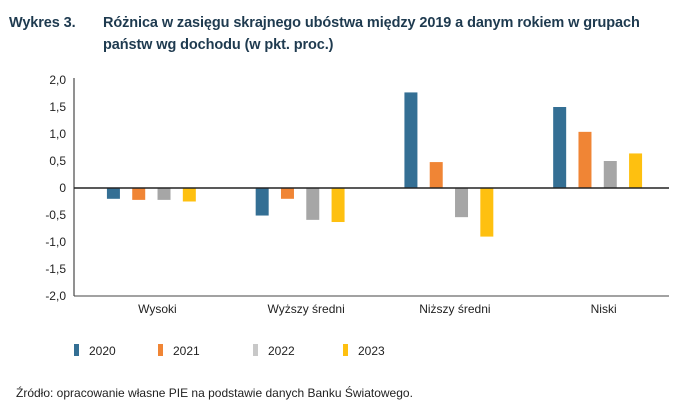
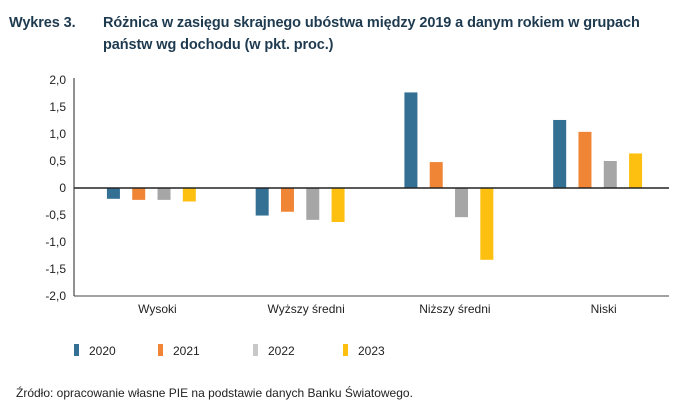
2021/Wyższy średni: -0,2 -> -0,4
2023/Niższy średni: -0,9 -> -1,3
2020/Niski: 1,5 -> 1,3
